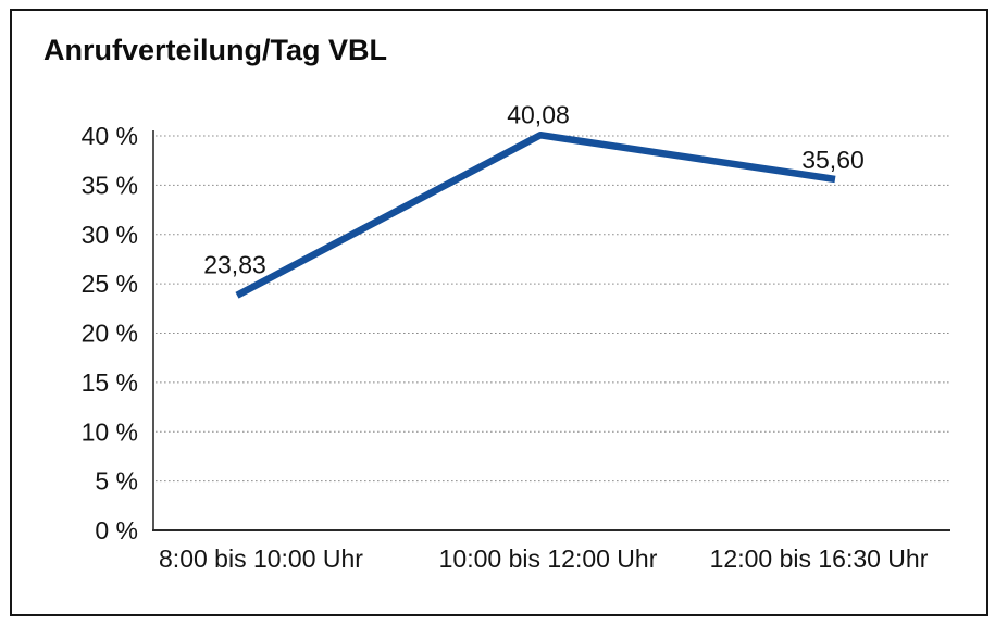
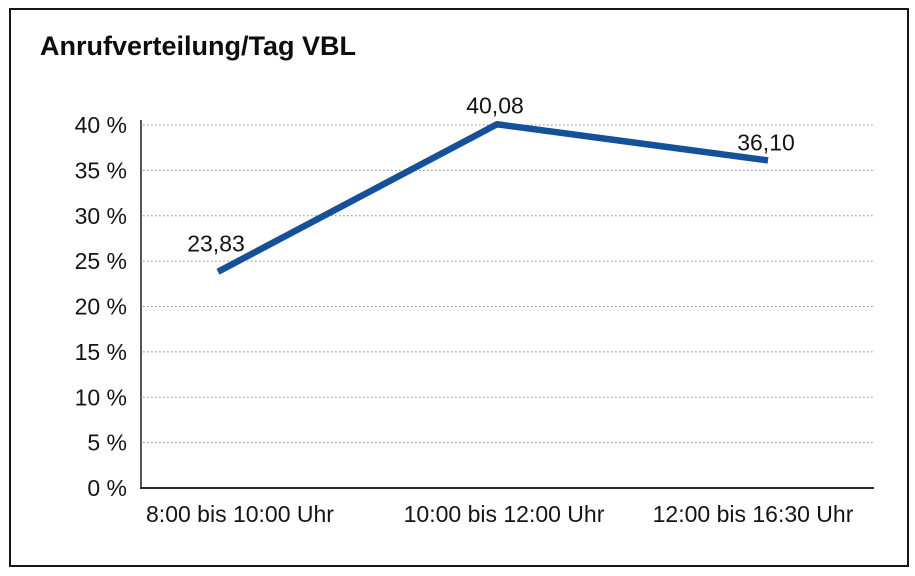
12:00 bis 16:30 Uhr: 35,60 -> 36,10
